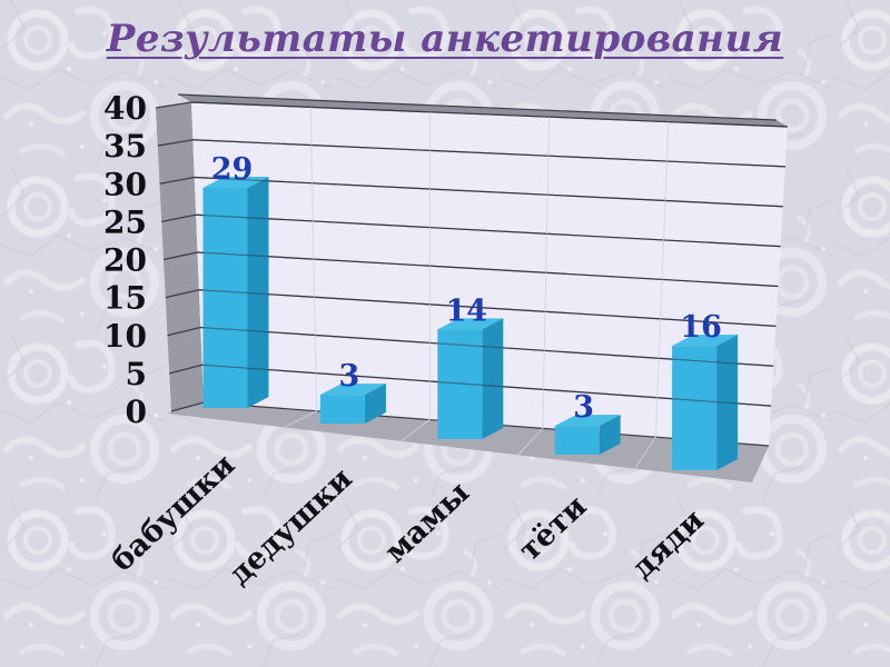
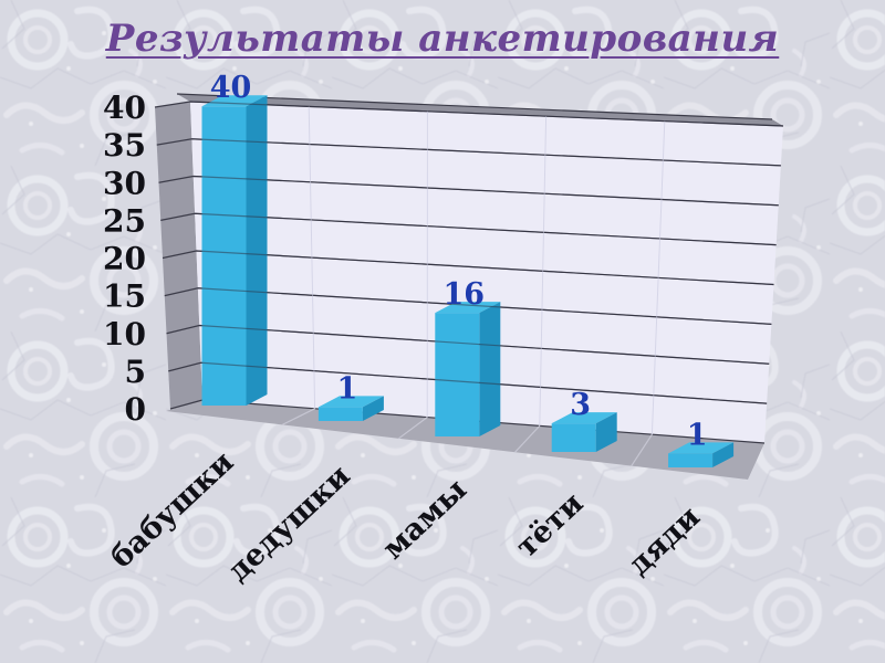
бабушки: 29 -> 40
дедушки: 3 -> 1
мамы: 14 -> 16
дяди: 16 -> 1
